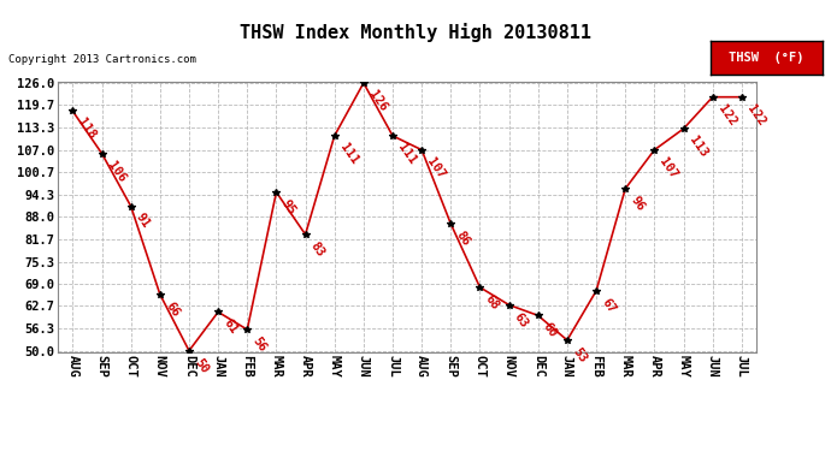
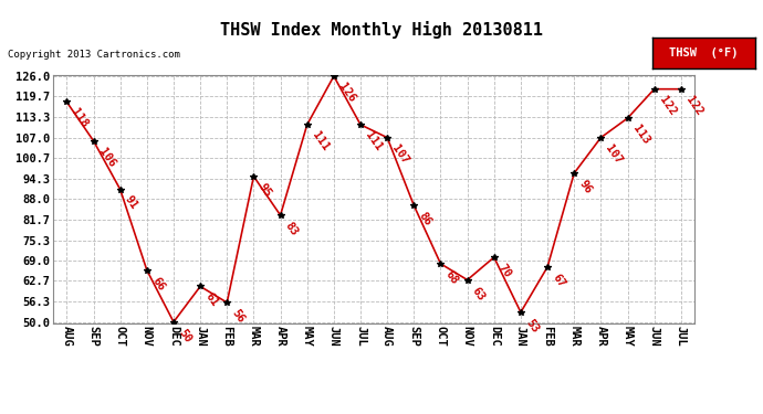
DEC: 60 -> 70
